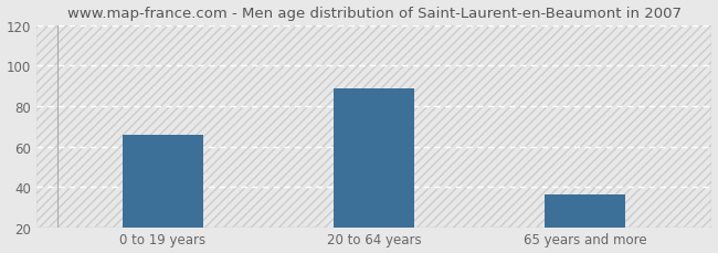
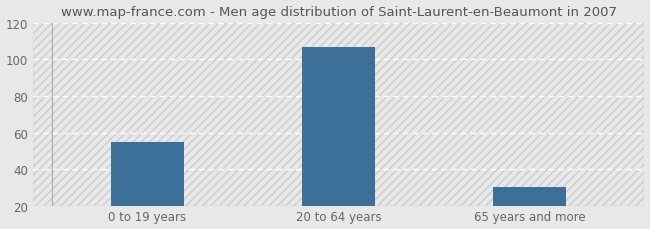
0 to 19 years: 66 -> 55
20 to 64 years: 89 -> 107
65 years and more: 36 -> 30
